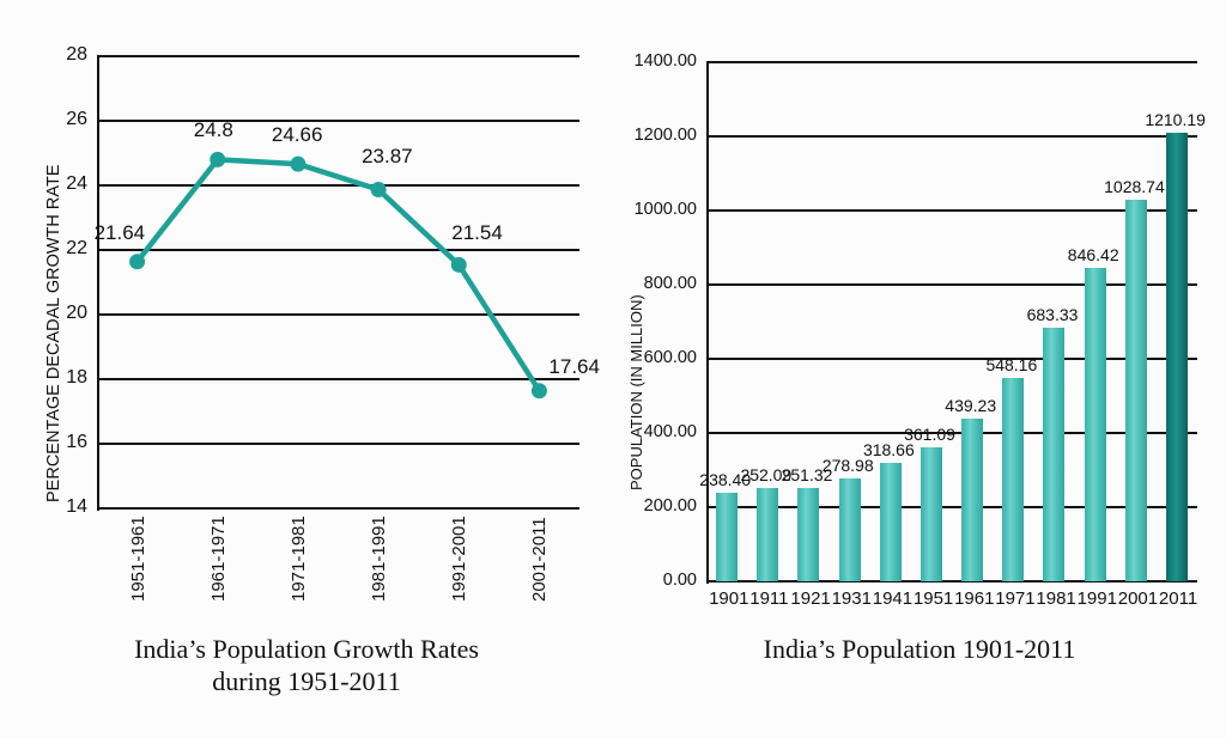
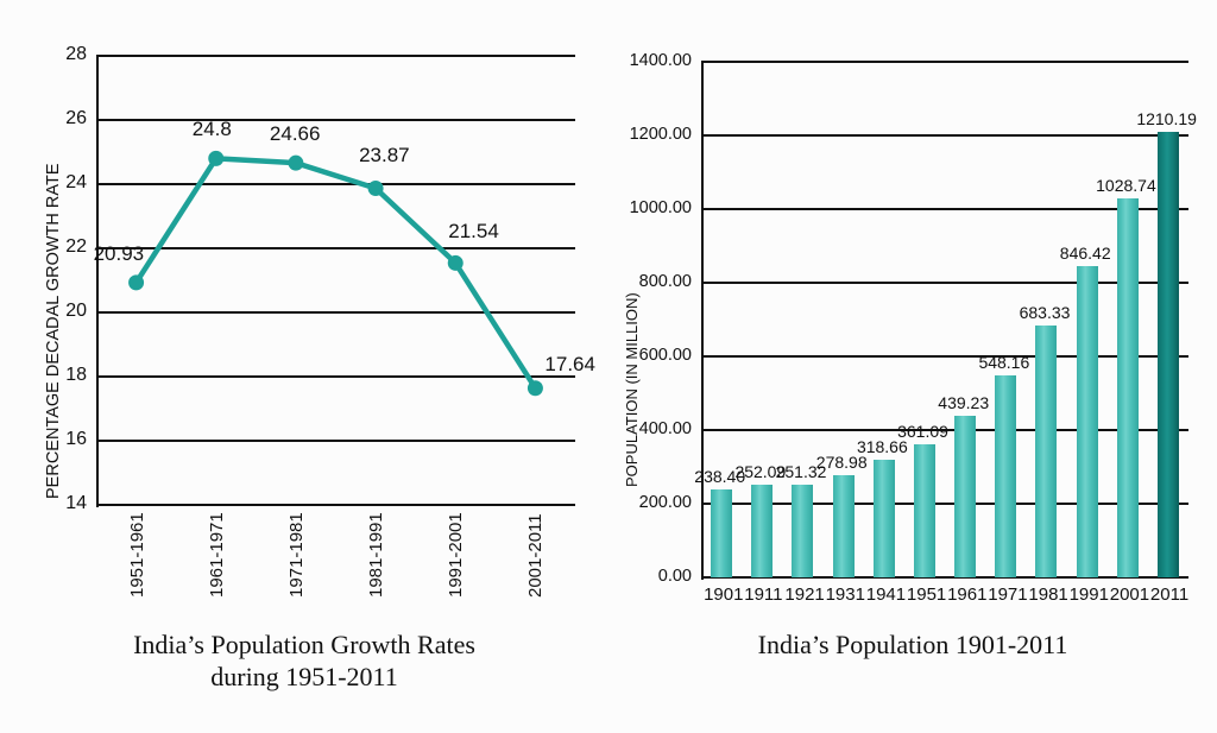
India’s Population Growth Rates during 1951-2011/1951-1961: 21.64 -> 20.93
